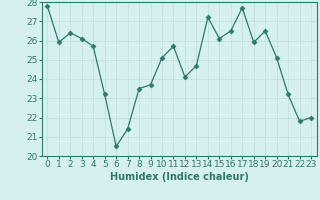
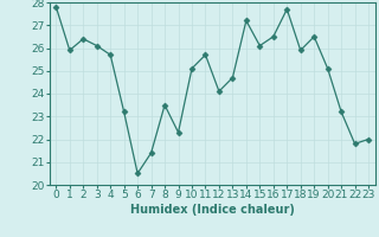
9: 23.7 -> 22.3
